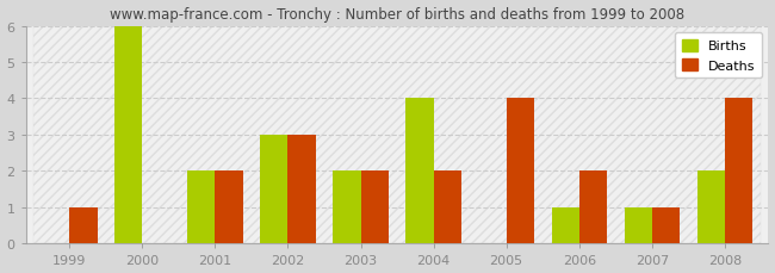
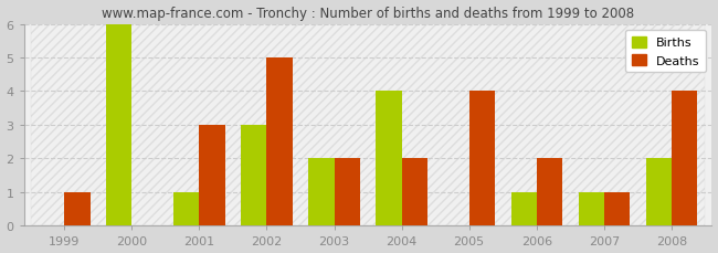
Births/2001: 2 -> 1
Deaths/2001: 2 -> 3
Deaths/2002: 3 -> 5
